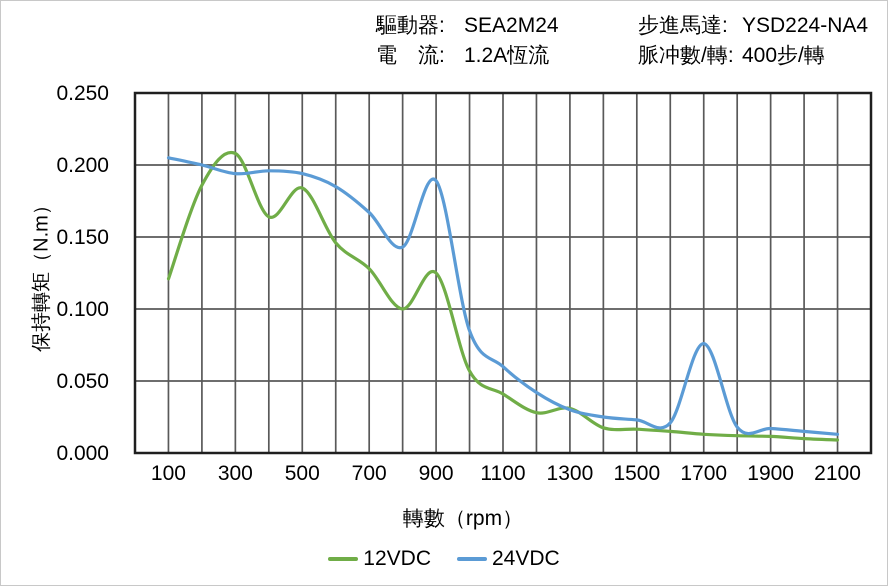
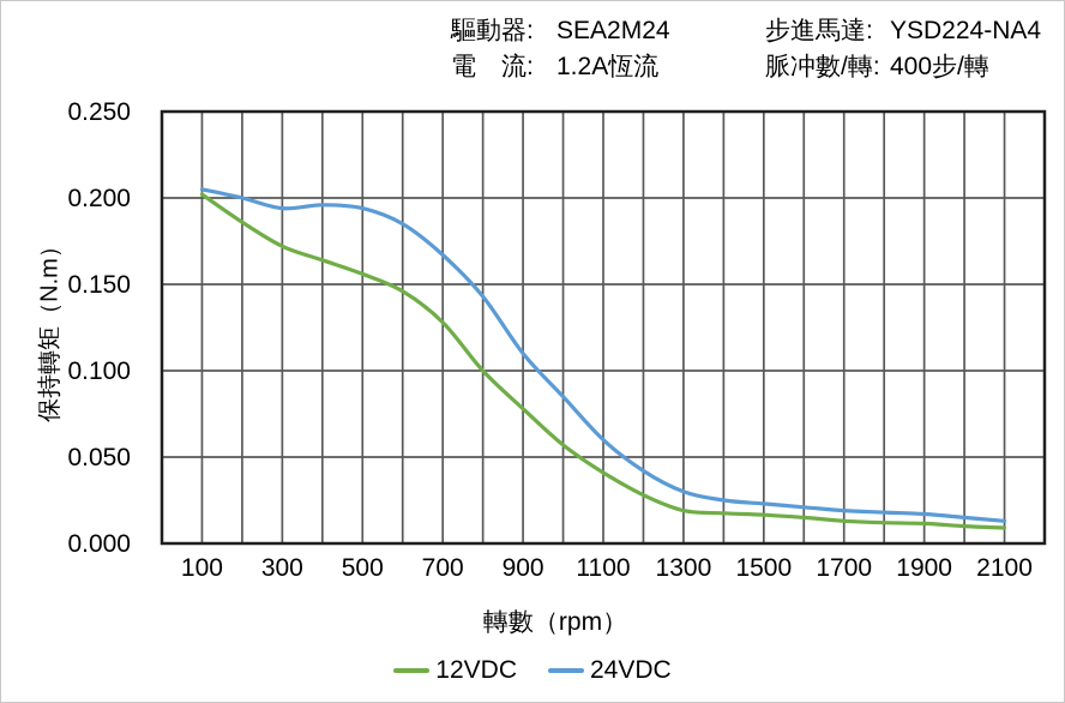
12VDC/100: 0.121 -> 0.202
12VDC/300: 0.208 -> 0.172
12VDC/500: 0.184 -> 0.156
12VDC/900: 0.125 -> 0.078
24VDC/900: 0.189 -> 0.110
12VDC/1300: 0.031 -> 0.019
24VDC/1700: 0.076 -> 0.019
